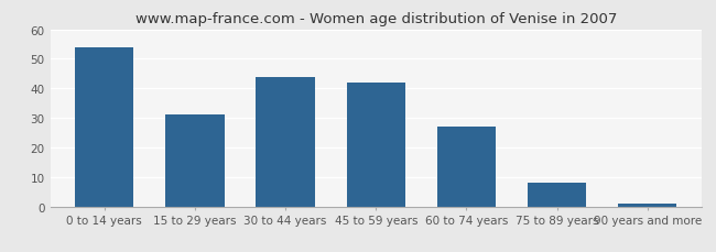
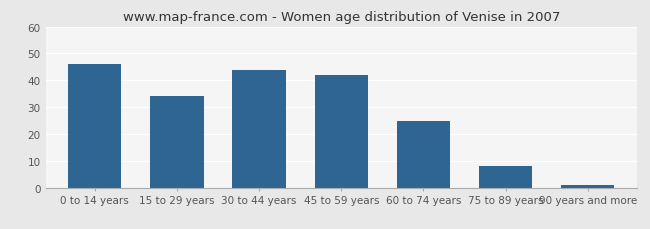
0 to 14 years: 54 -> 46
15 to 29 years: 31 -> 34
60 to 74 years: 27 -> 25
